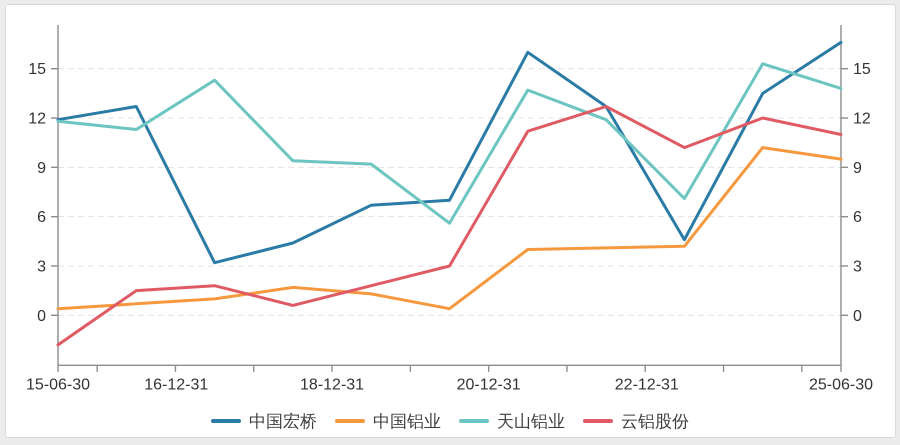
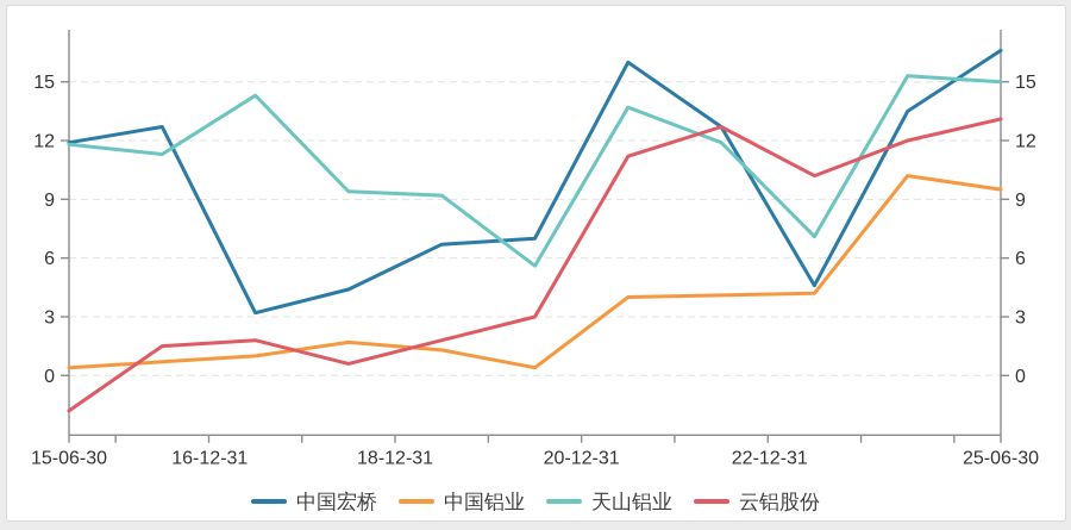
天山铝业/25-06-30: 13.8 -> 15.0
云铝股份/25-06-30: 11.0 -> 13.1
